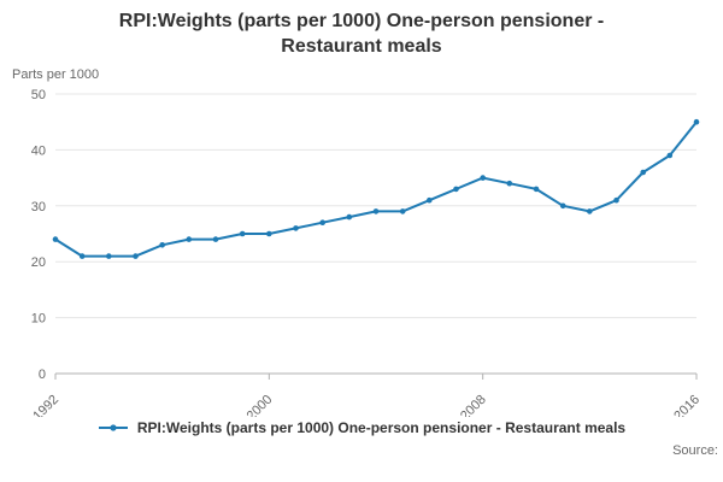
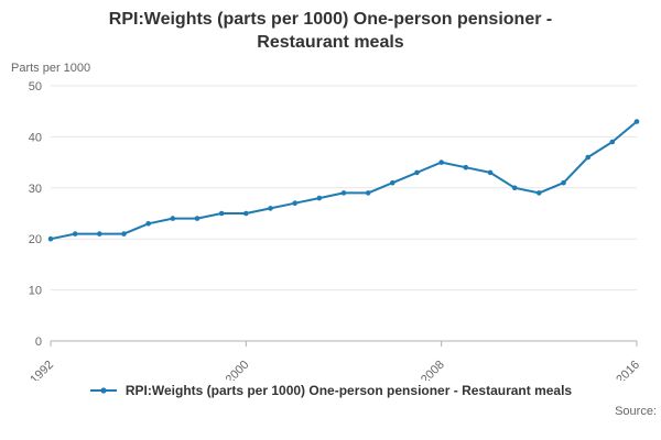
1992: 24 -> 20
2016: 45 -> 43
